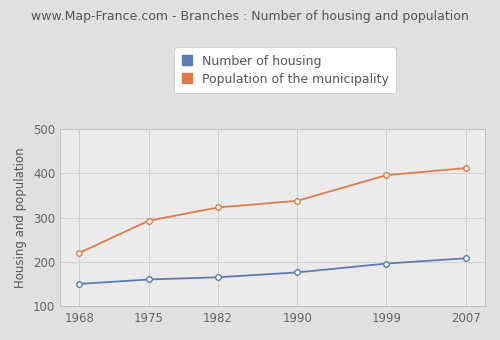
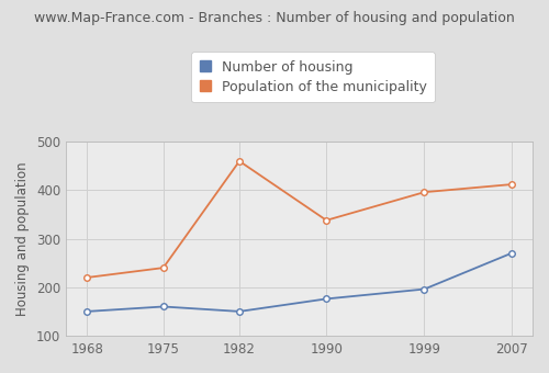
Population of the municipality/1975: 293 -> 240
Number of housing/1982: 165 -> 150
Population of the municipality/1982: 323 -> 460
Number of housing/2007: 208 -> 270
